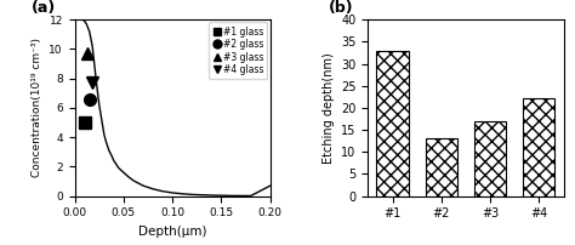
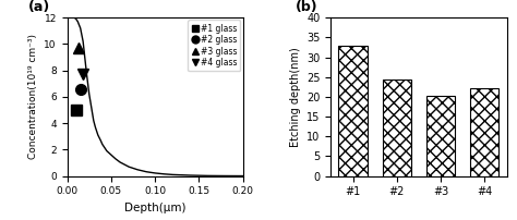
0.20: 0.7 -> 0.0
#2: 13.0 -> 24.5
#3: 17.0 -> 20.2
